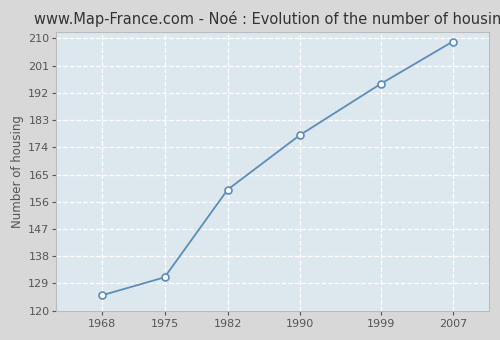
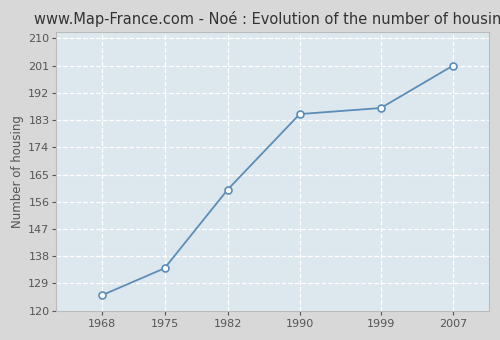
1975: 131 -> 134
1990: 178 -> 185
1999: 195 -> 187
2007: 209 -> 201
